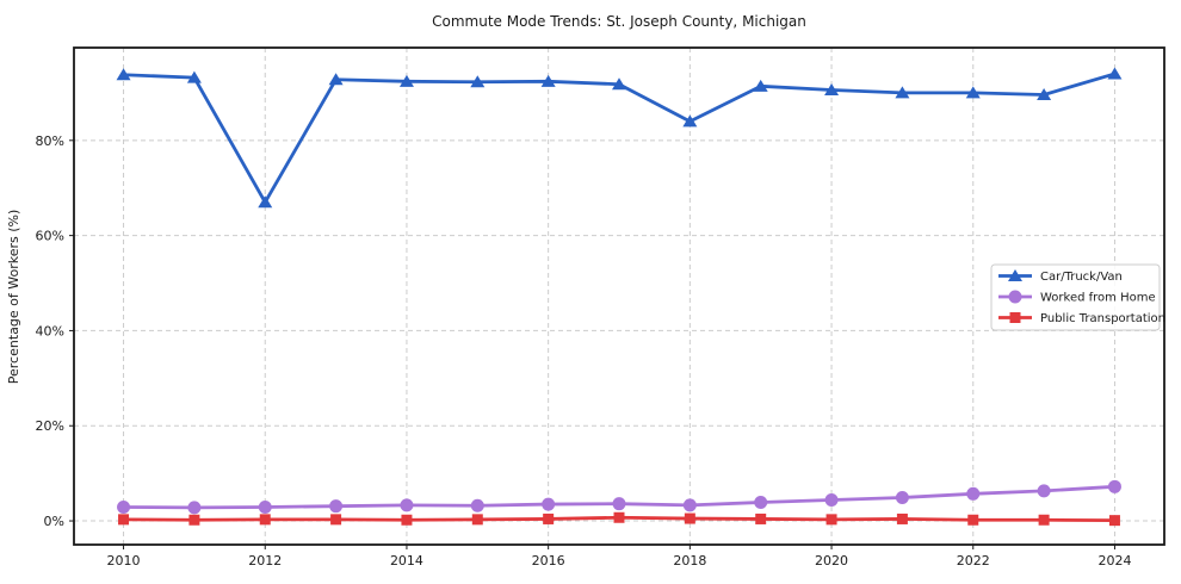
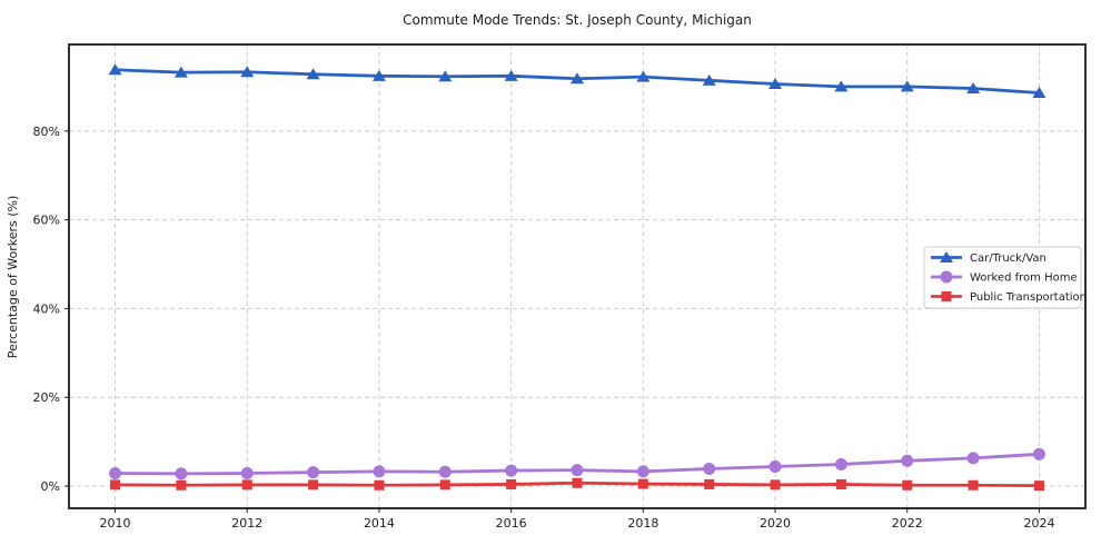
Car/Truck/Van/2012: 67% -> 93%
Car/Truck/Van/2018: 84% -> 92%
Car/Truck/Van/2024: 94% -> 89%
